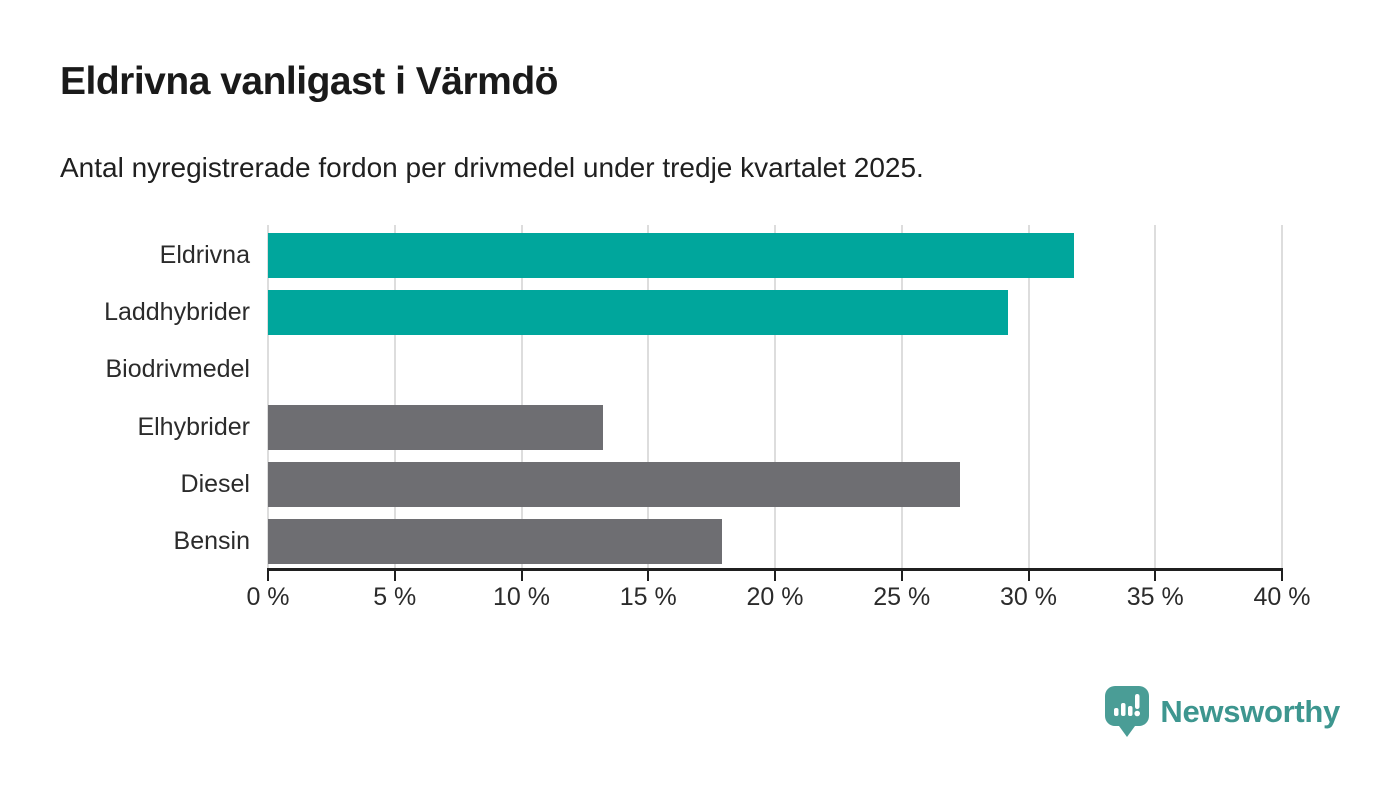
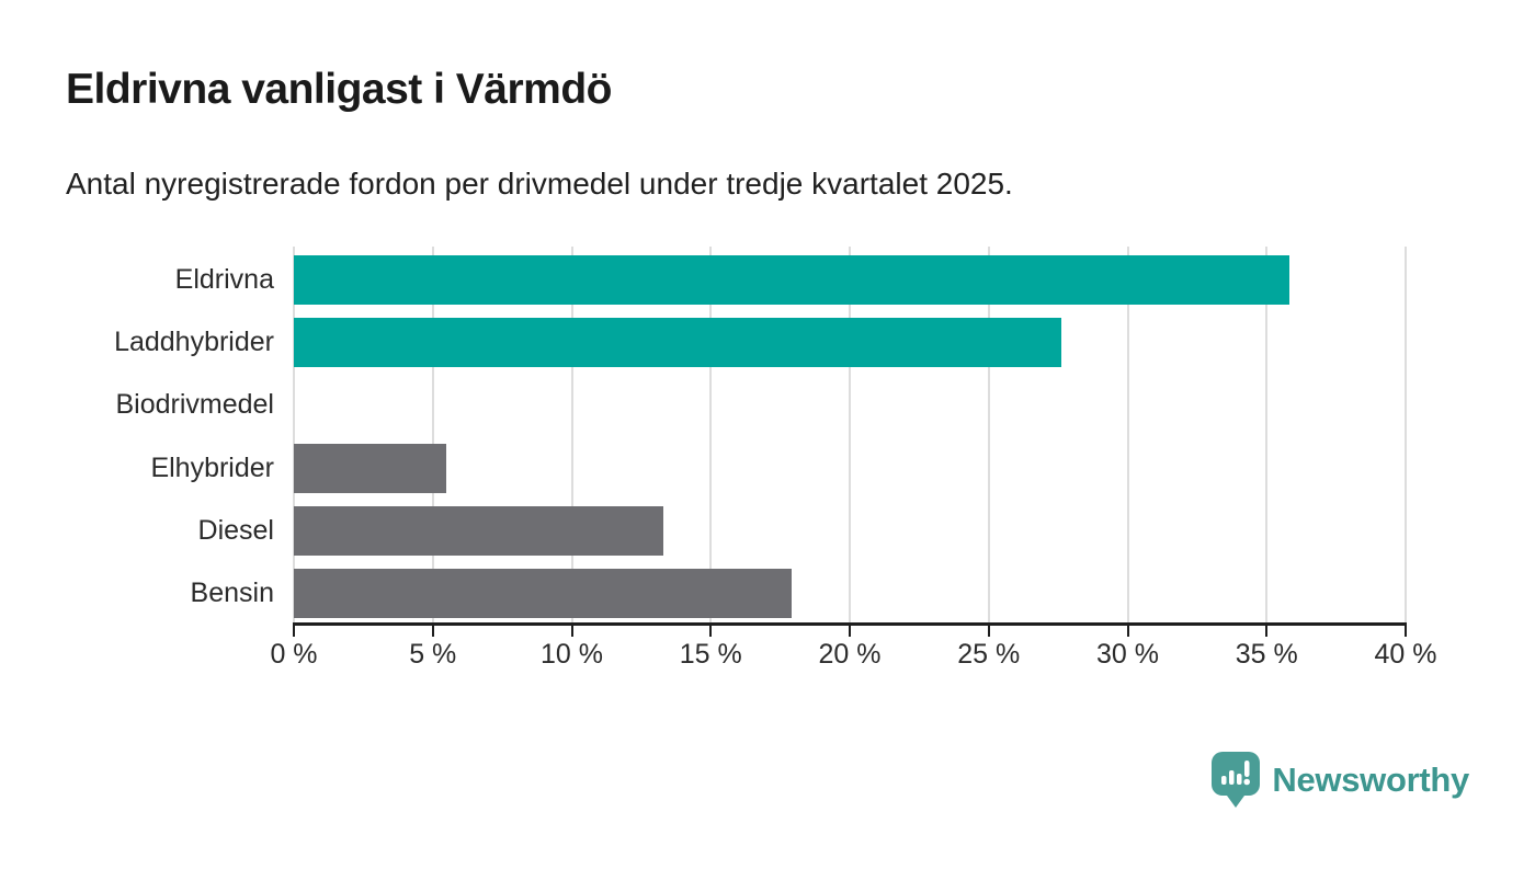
Eldrivna: 31.8% -> 35.8%
Laddhybrider: 29.2% -> 27.6%
Elhybrider: 13.2% -> 5.5%
Diesel: 27.3% -> 13.3%
